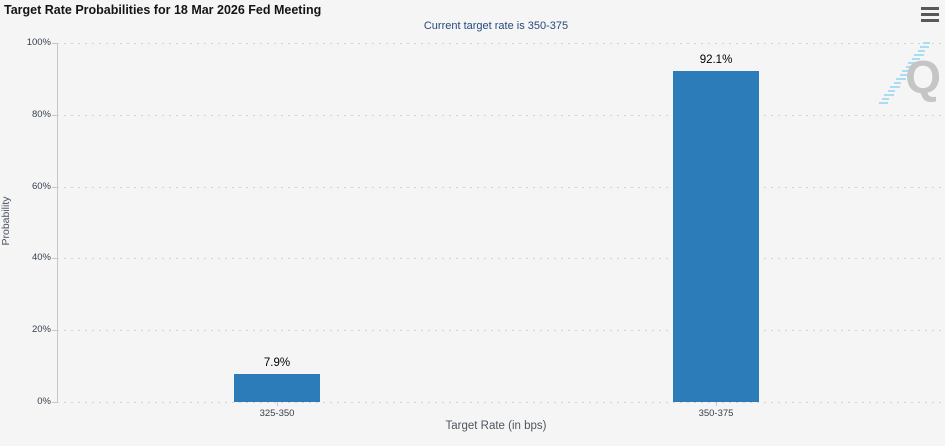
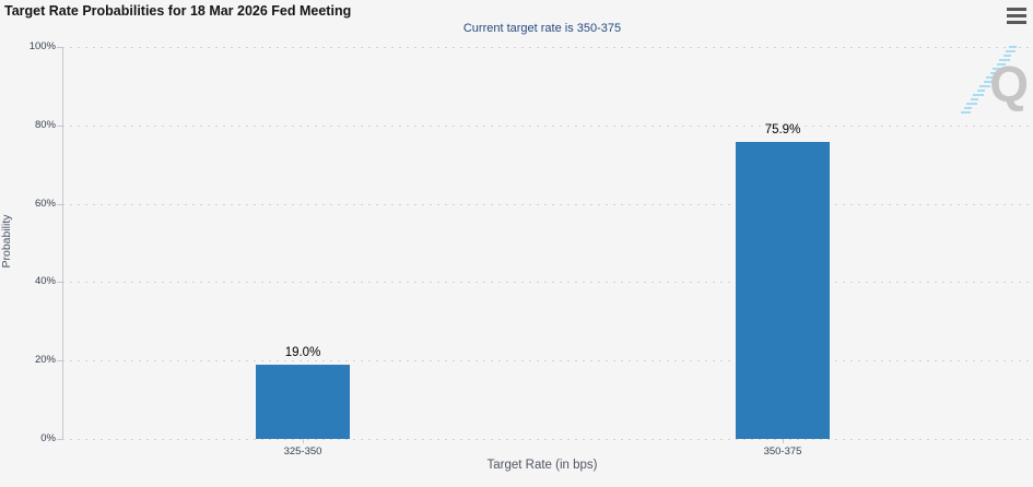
325-350: 7.9% -> 19.0%
350-375: 92.1% -> 75.9%
